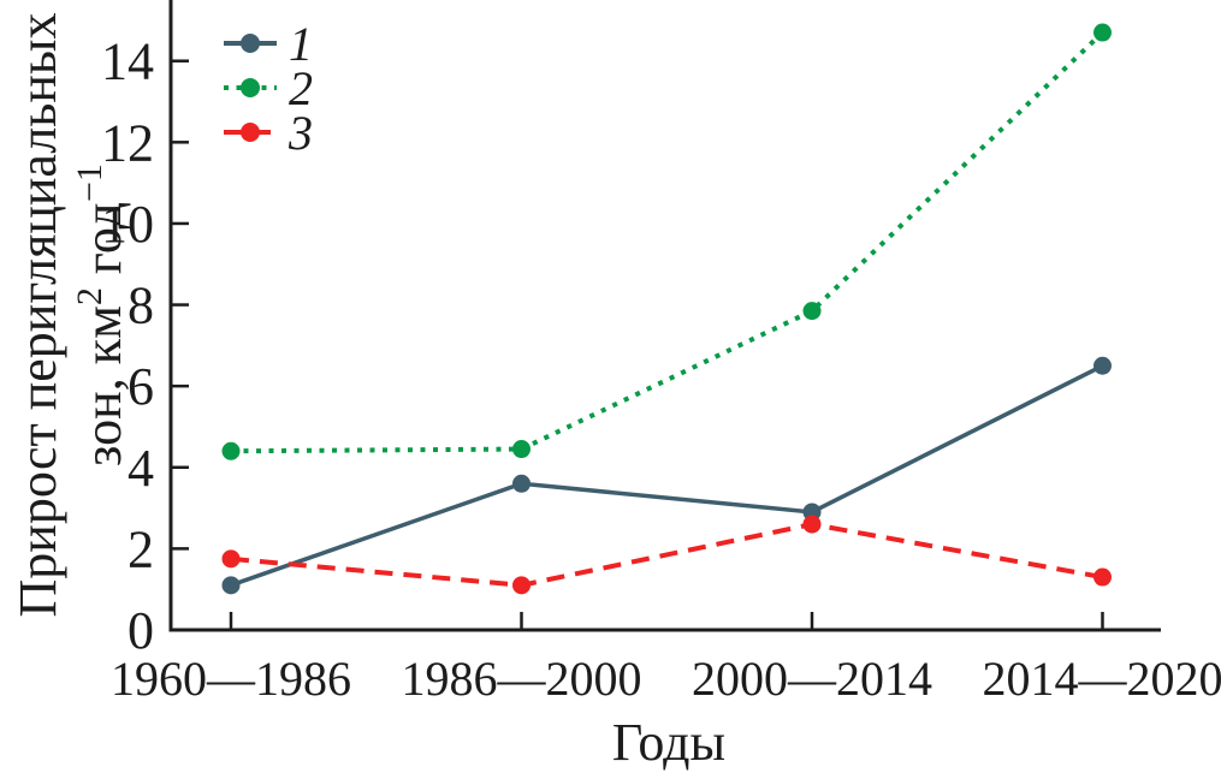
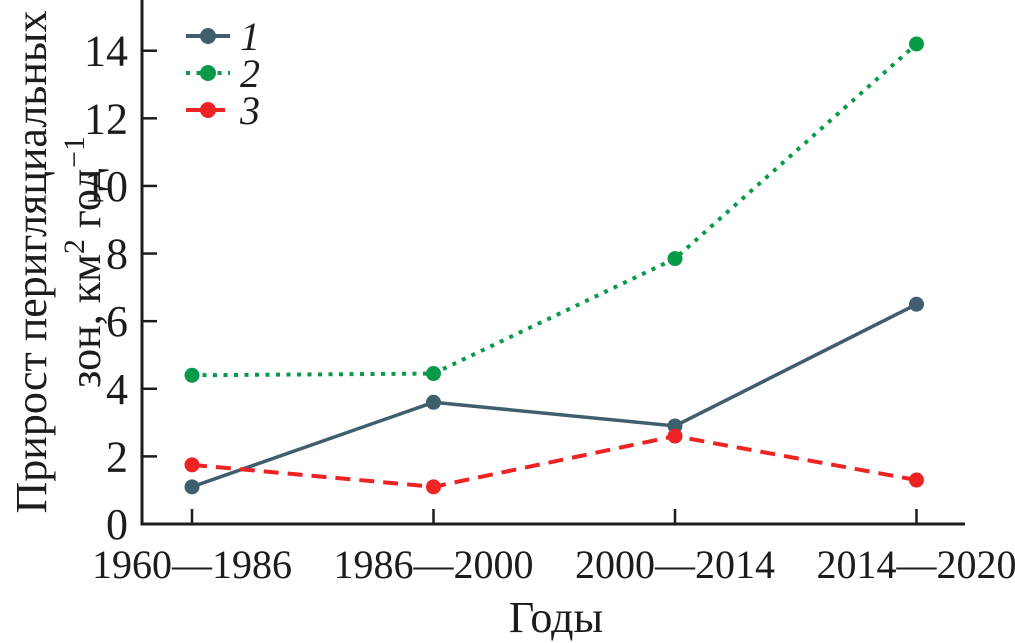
2/2014—2020: 14.7 -> 14.2
